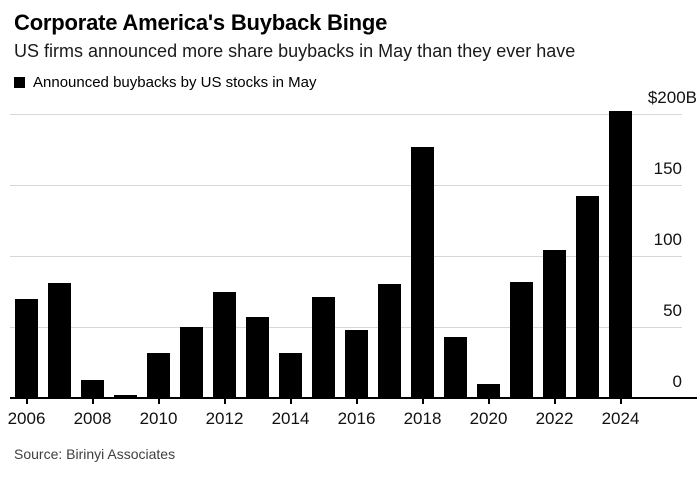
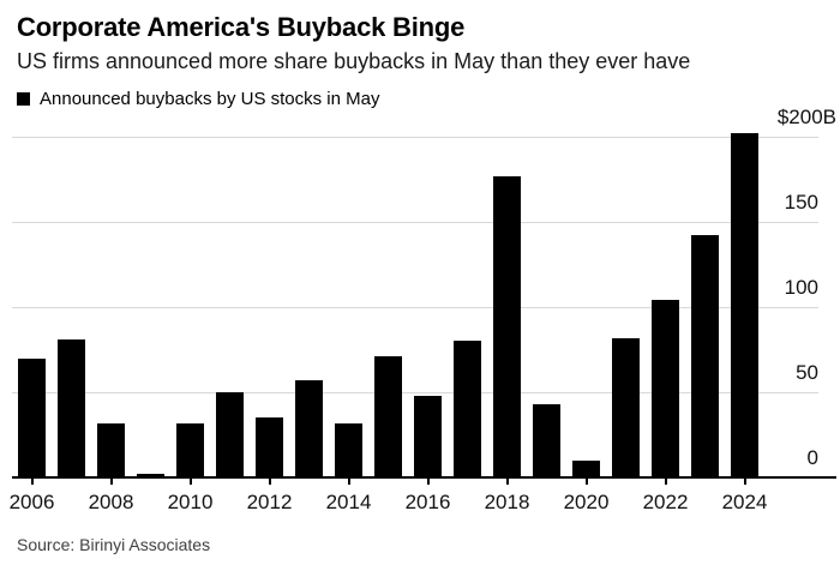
2008: 13 -> 32
2012: 75 -> 35
